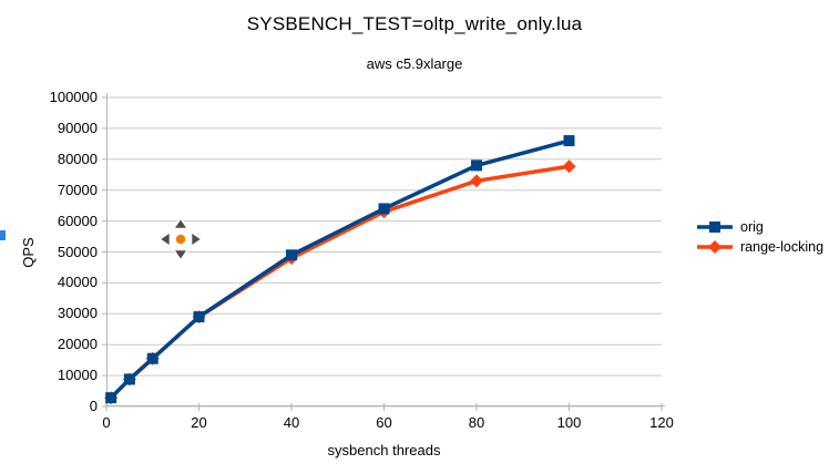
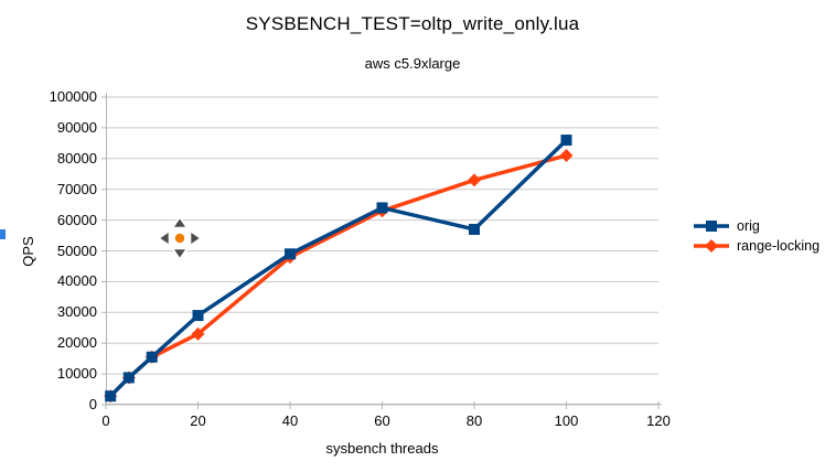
range-locking/20: 29000 -> 23000
orig/80: 78000 -> 57000
range-locking/100: 78000 -> 81000
